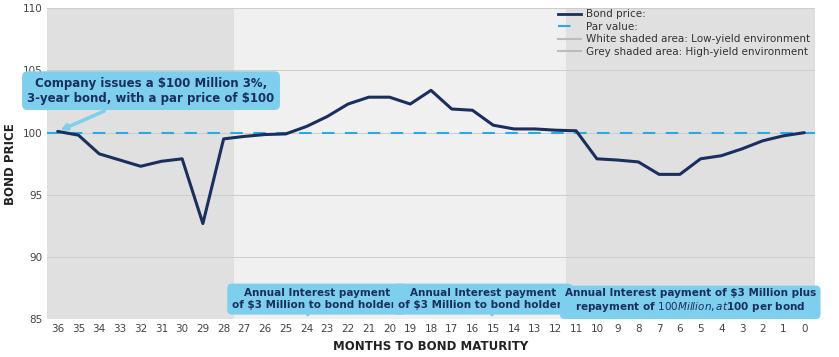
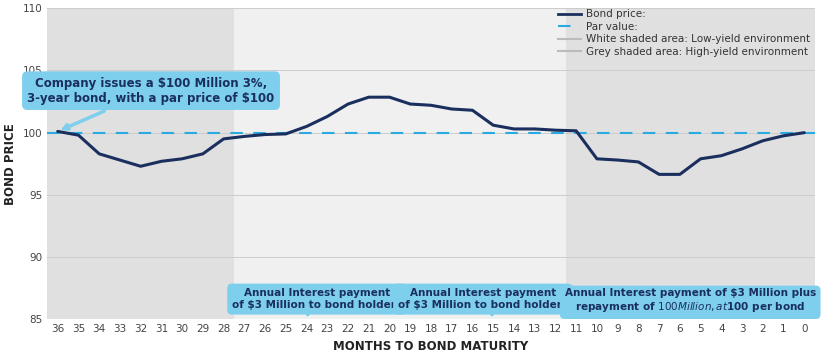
29: 92.7 -> 98.3
18: 103.4 -> 102.2
